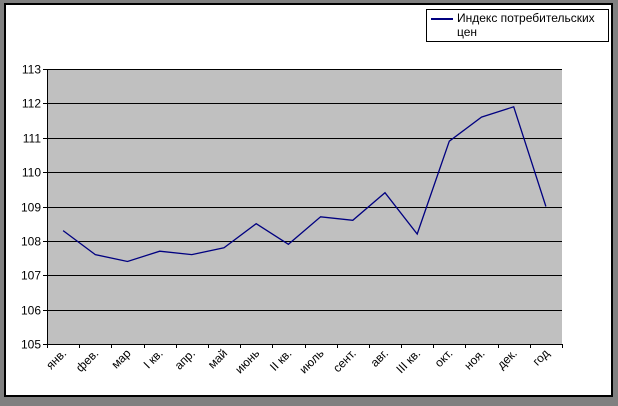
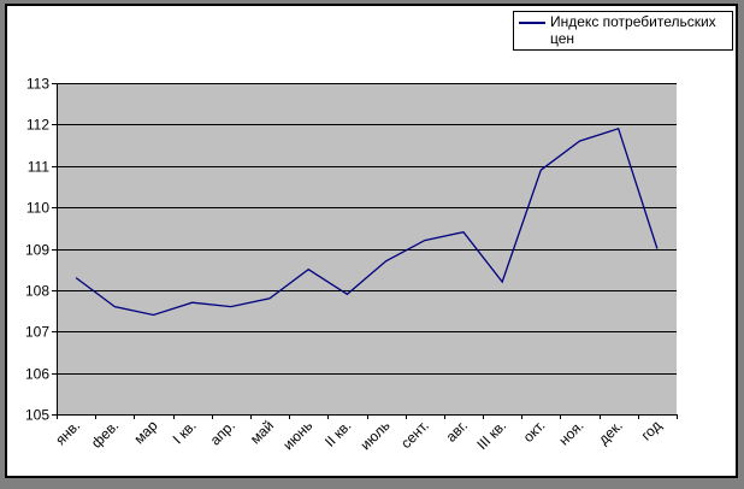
сент.: 108.6 -> 109.2
